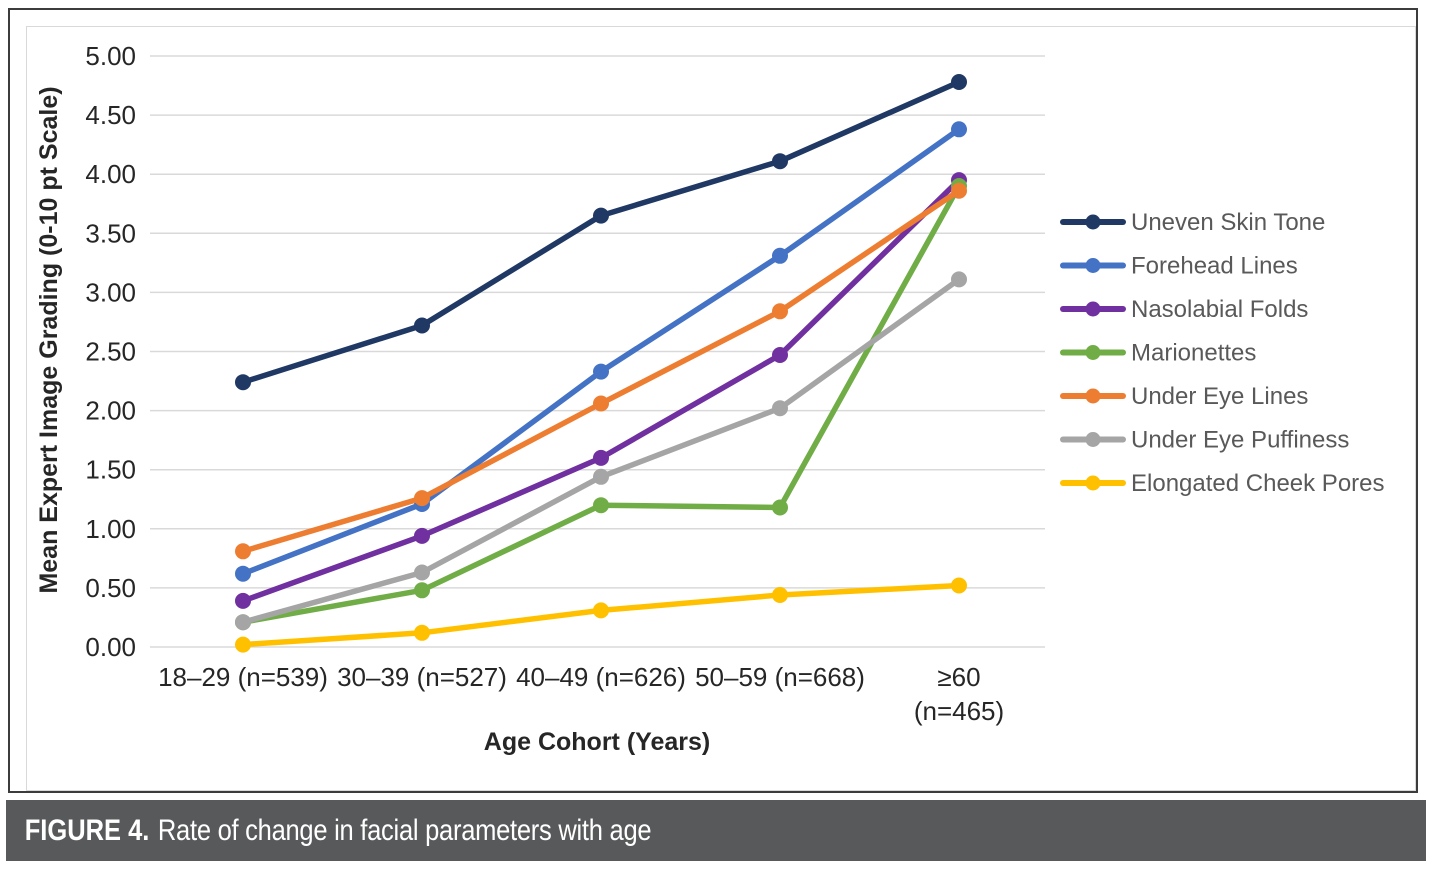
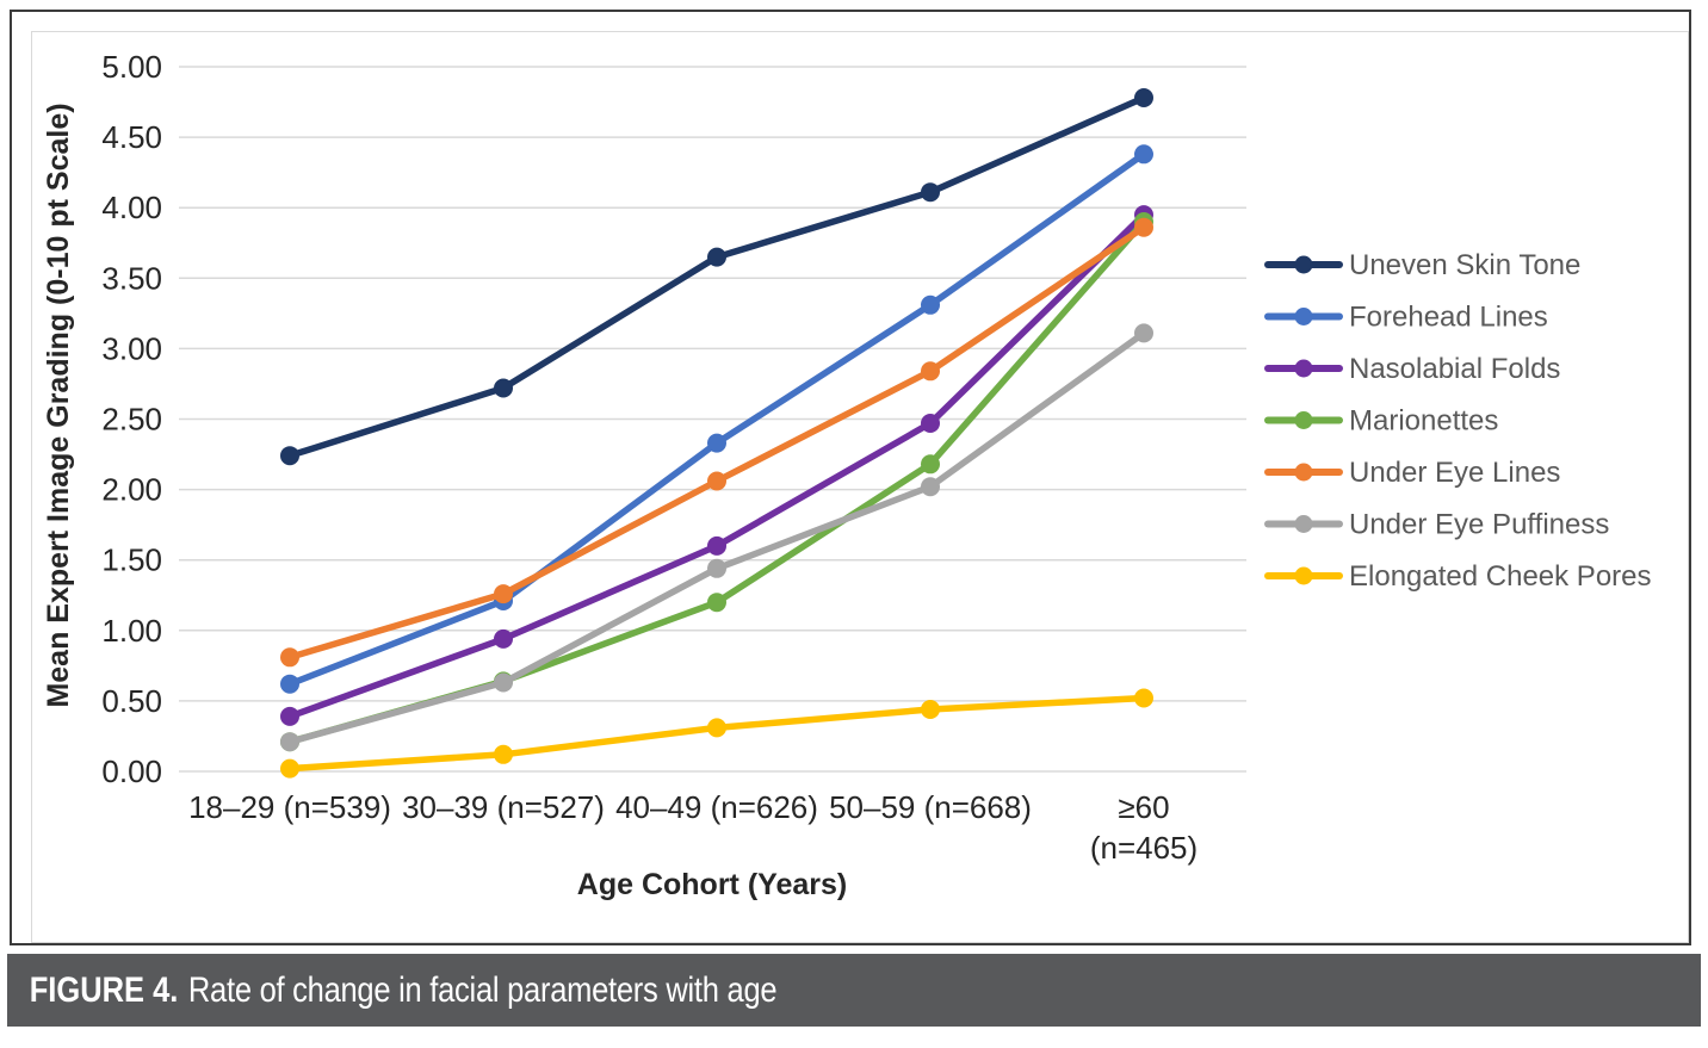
Marionettes/30–39 (n=527): 0.48 -> 0.64
Marionettes/50–59 (n=668): 1.18 -> 2.18
